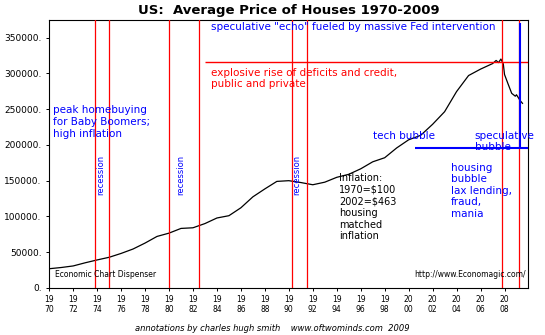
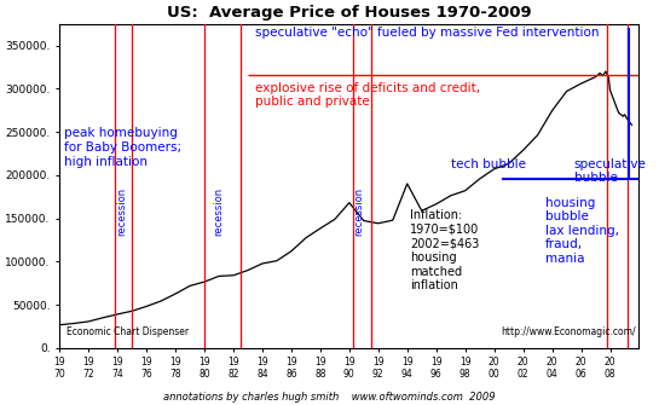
19 90: 150000. -> 168000.
19 94: 154000. -> 190000.
